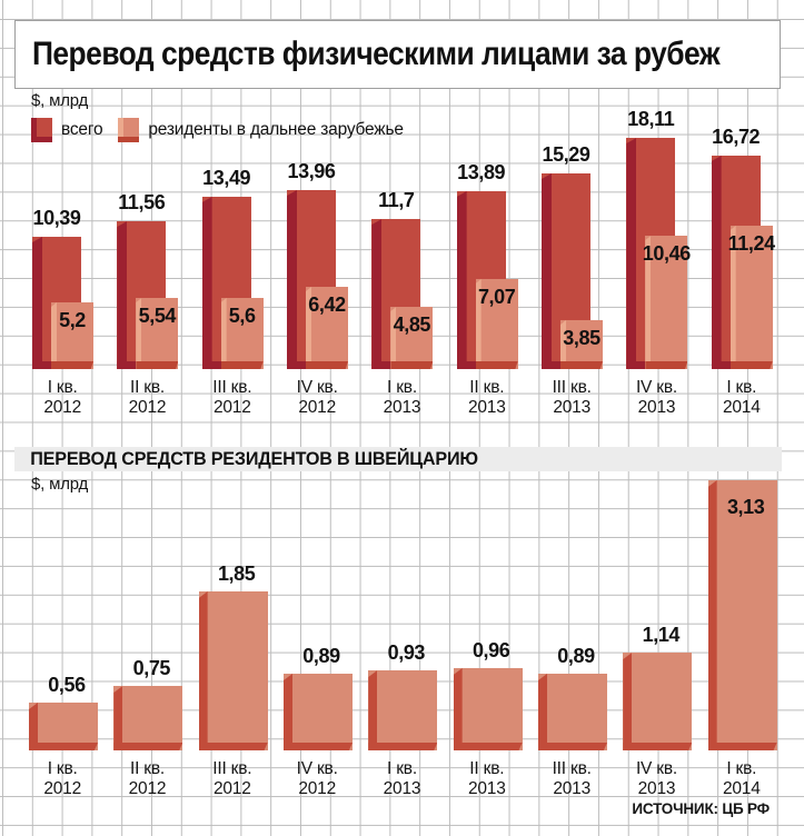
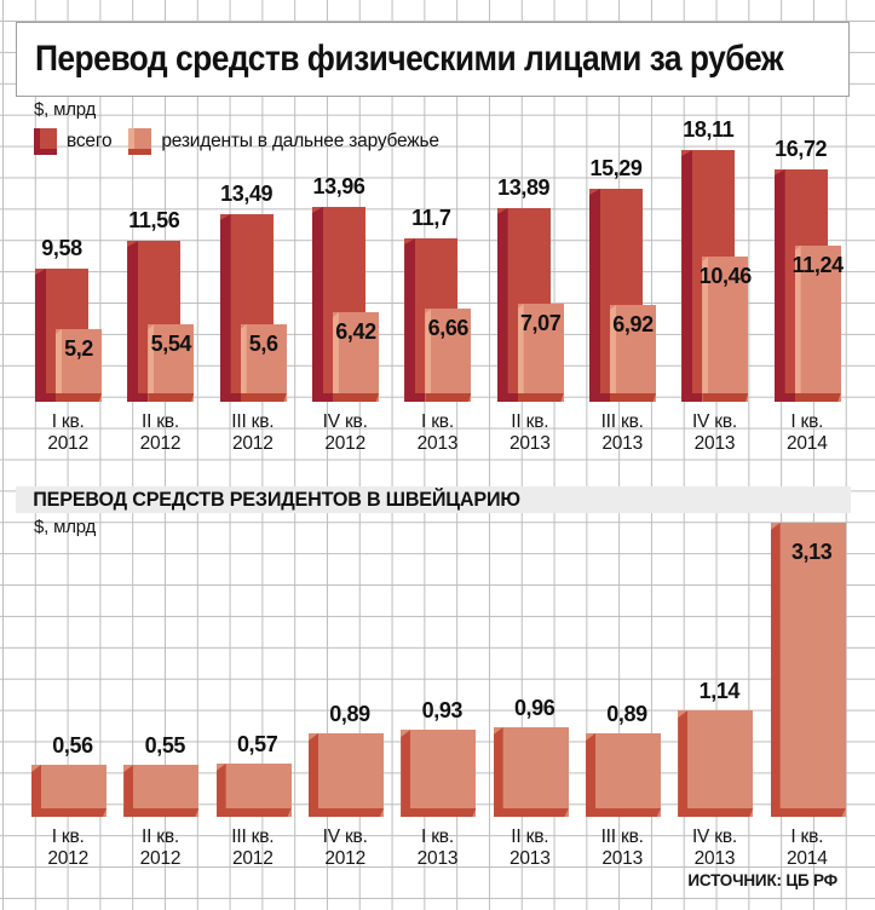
Перевод средств физическими лицами за рубеж/всего/I кв. 2012: 10,39 -> 9,58
Перевод средств физическими лицами за рубеж/резиденты в дальнее зарубежье/I кв. 2013: 4,85 -> 6,66
Перевод средств физическими лицами за рубеж/резиденты в дальнее зарубежье/III кв. 2013: 3,85 -> 6,92
ПЕРЕВОД СРЕДСТВ РЕЗИДЕНТОВ В ШВЕЙЦАРИЮ/II кв. 2012: 0,75 -> 0,55
ПЕРЕВОД СРЕДСТВ РЕЗИДЕНТОВ В ШВЕЙЦАРИЮ/III кв. 2012: 1,85 -> 0,57
